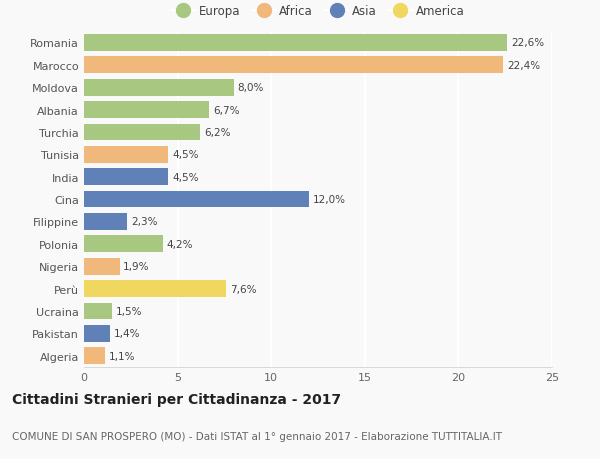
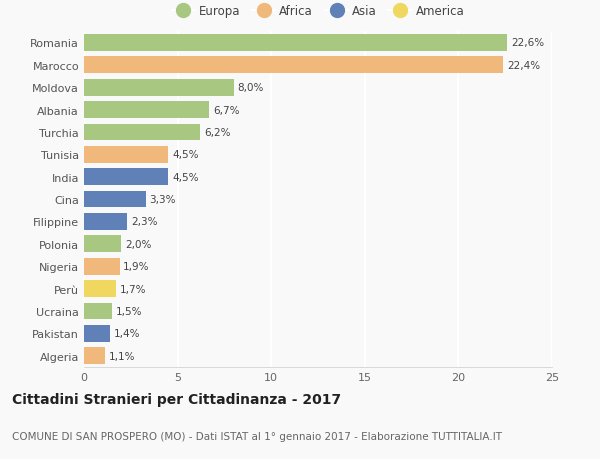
Cina: 12,0% -> 3,3%
Polonia: 4,2% -> 2,0%
Perù: 7,6% -> 1,7%
